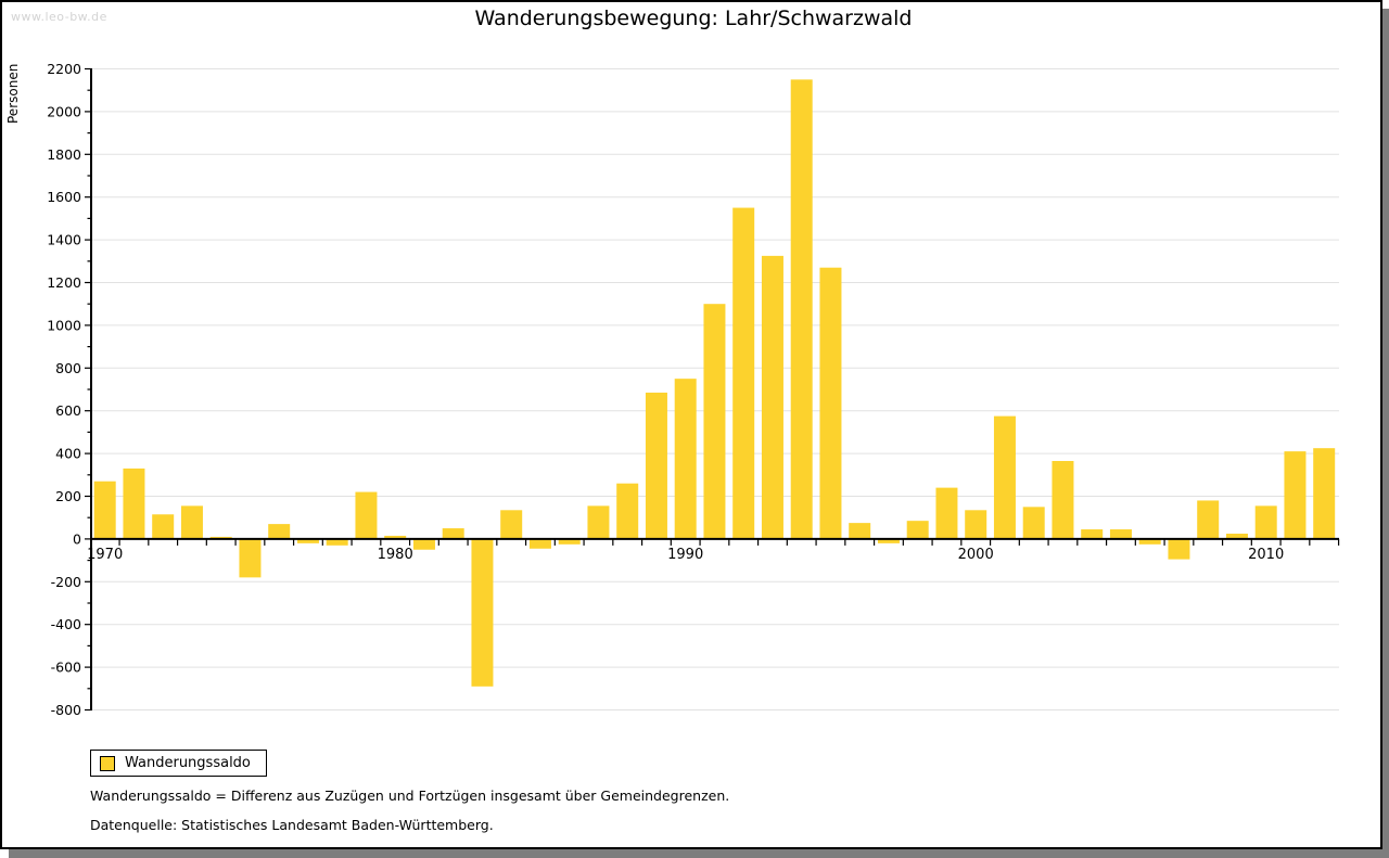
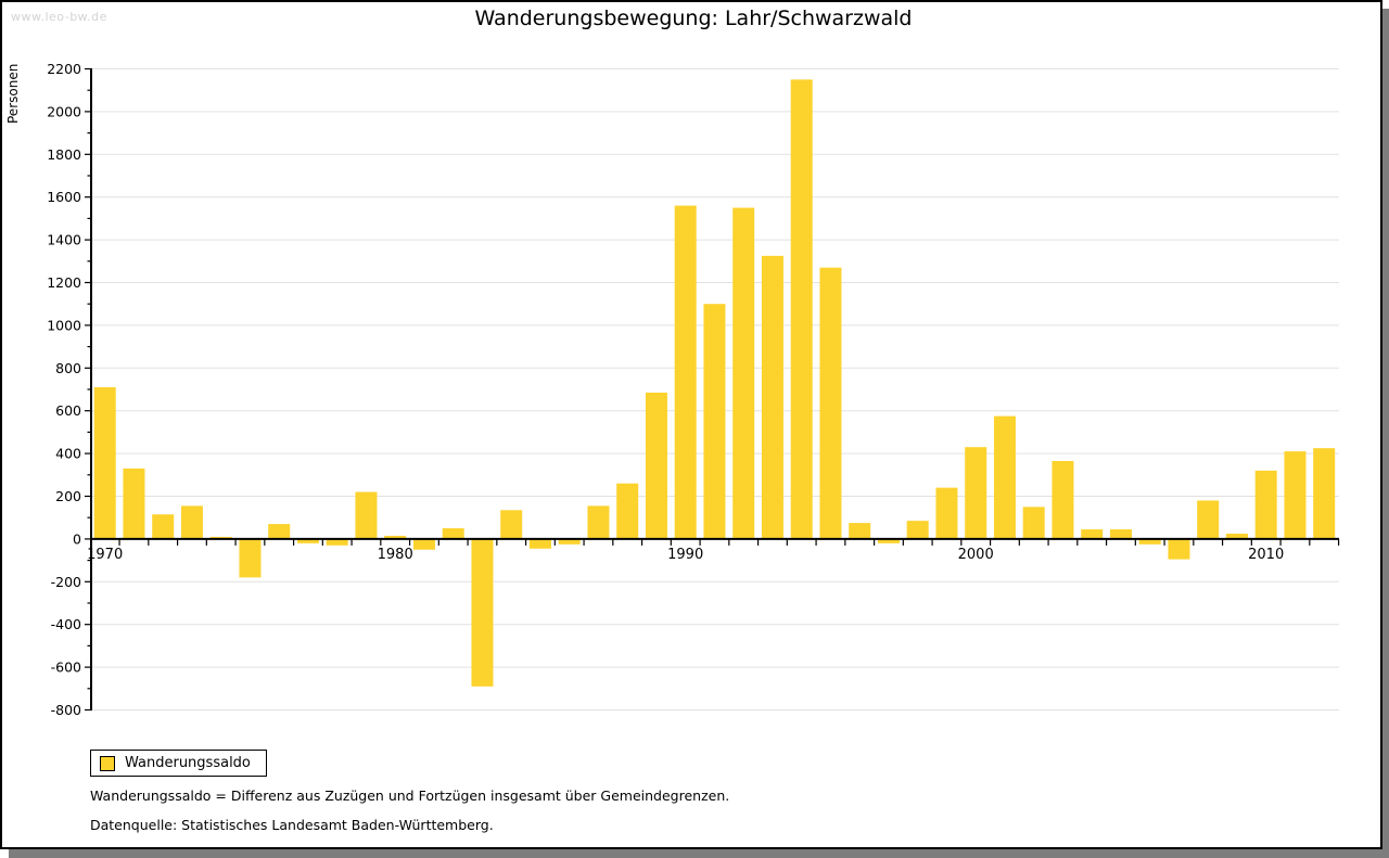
1970: 270 -> 710
1990: 750 -> 1560
2000: 140 -> 430
2010: 160 -> 320
